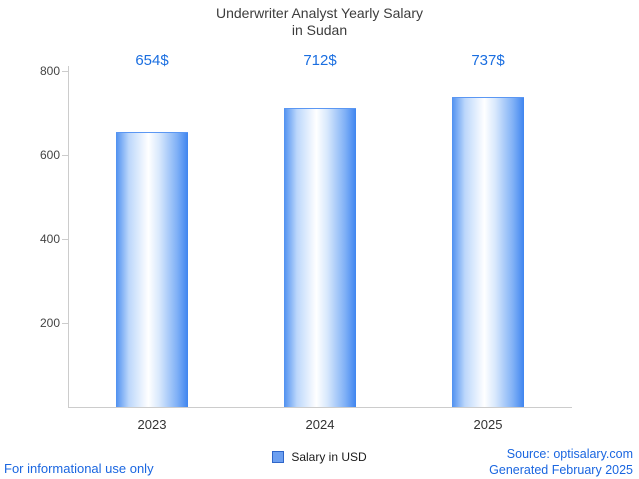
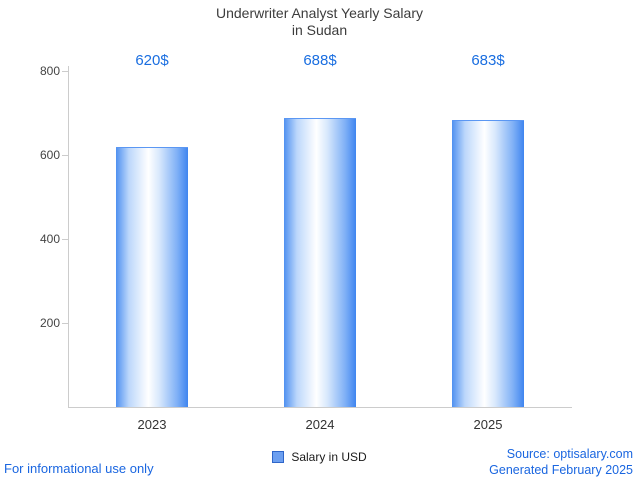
2023: 654 -> 620
2024: 712 -> 688
2025: 737 -> 683
